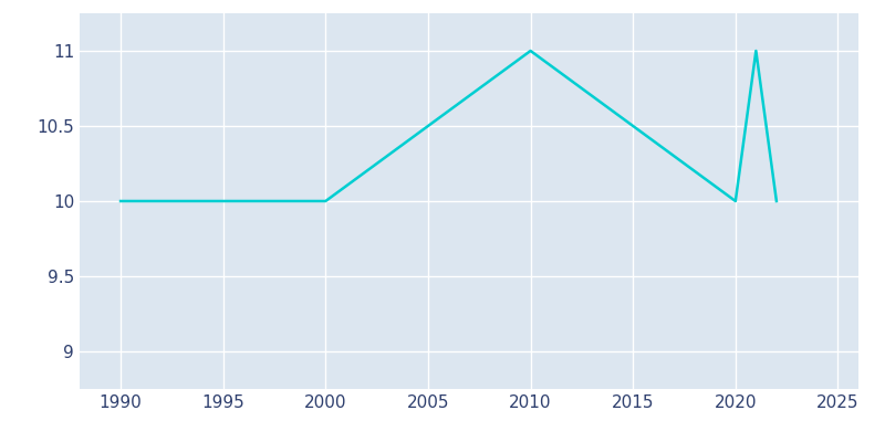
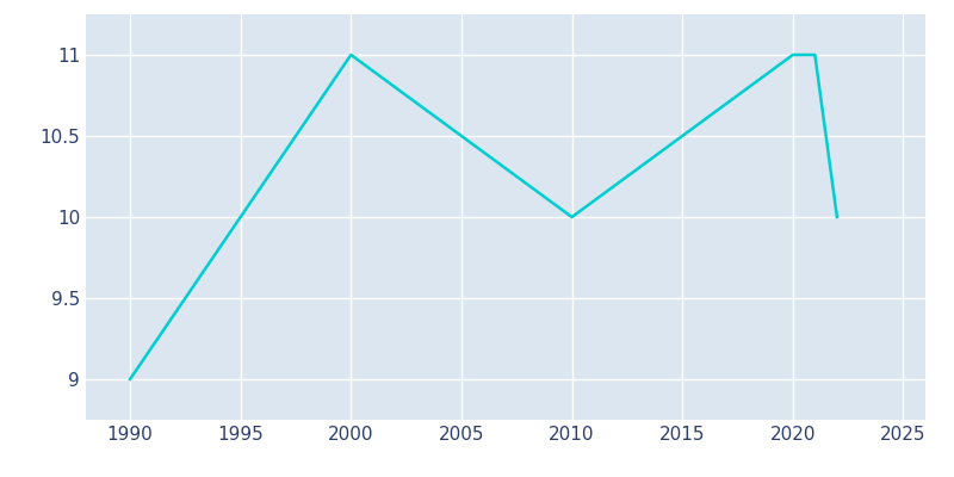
1990: 10 -> 9
2000: 10 -> 11
2010: 11 -> 10
2020: 10 -> 11
